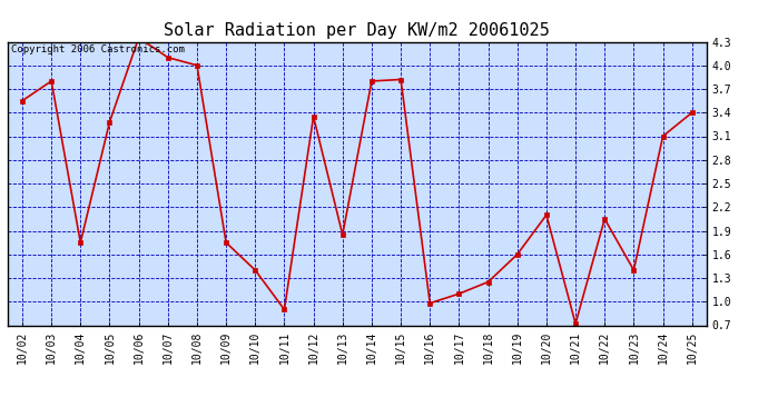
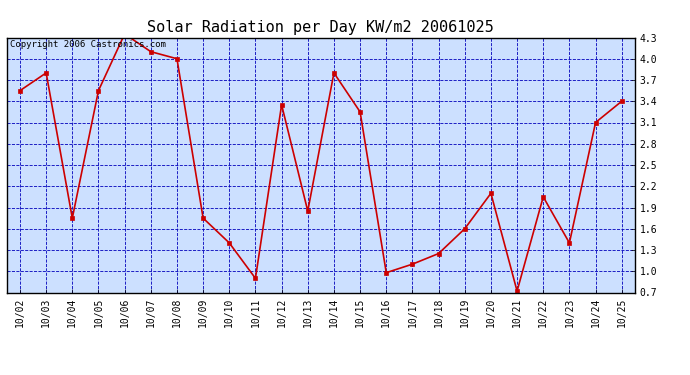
10/05: 3.28 -> 3.55
10/15: 3.82 -> 3.25
